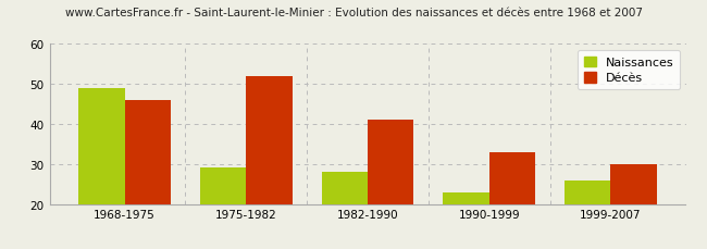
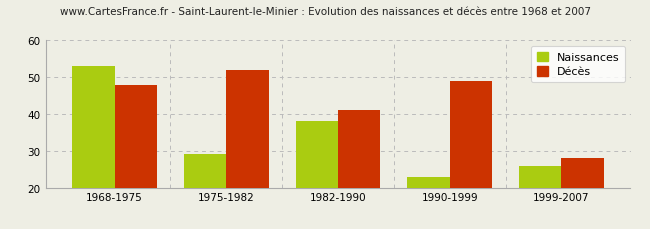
Naissances/1968-1975: 49 -> 53
Décès/1968-1975: 46 -> 48
Naissances/1982-1990: 28 -> 38
Décès/1990-1999: 33 -> 49
Décès/1999-2007: 30 -> 28
